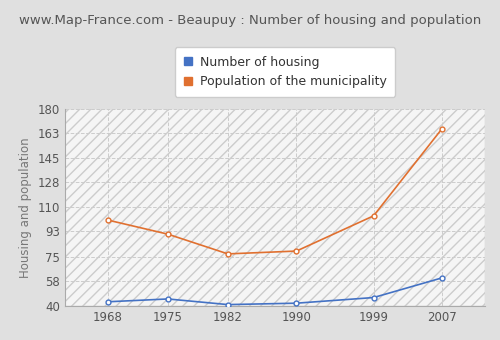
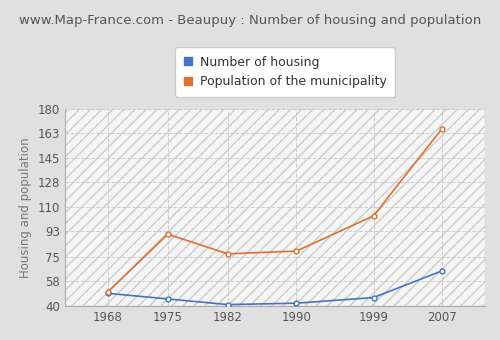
Number of housing/1968: 43 -> 49
Population of the municipality/1968: 101 -> 50
Number of housing/2007: 60 -> 65
